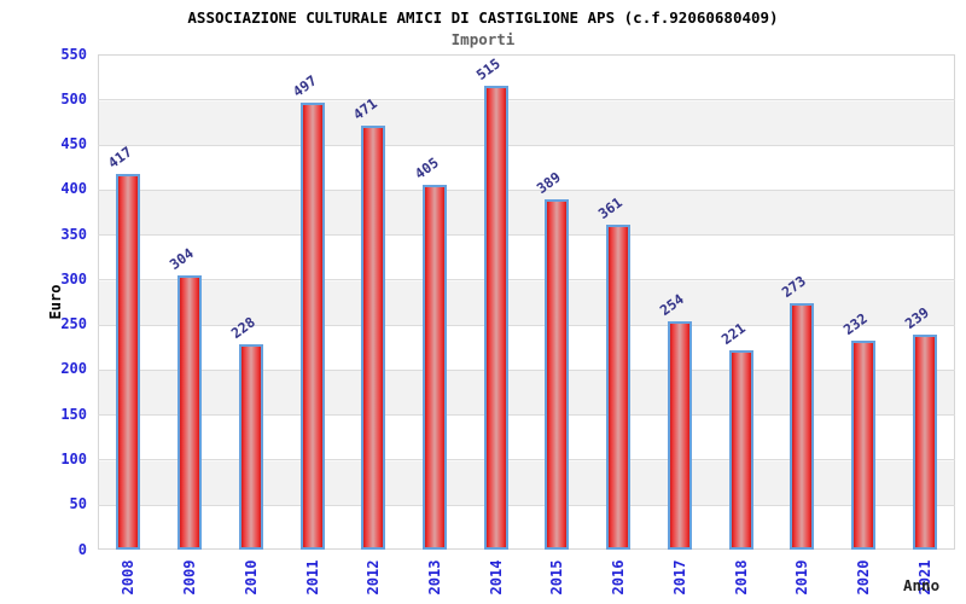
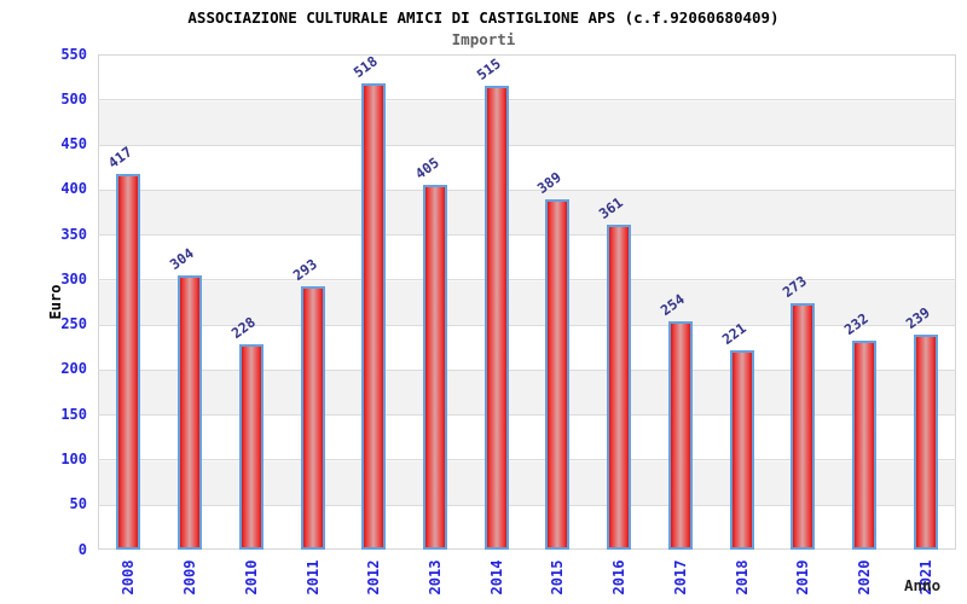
2011: 497 -> 293
2012: 471 -> 518
